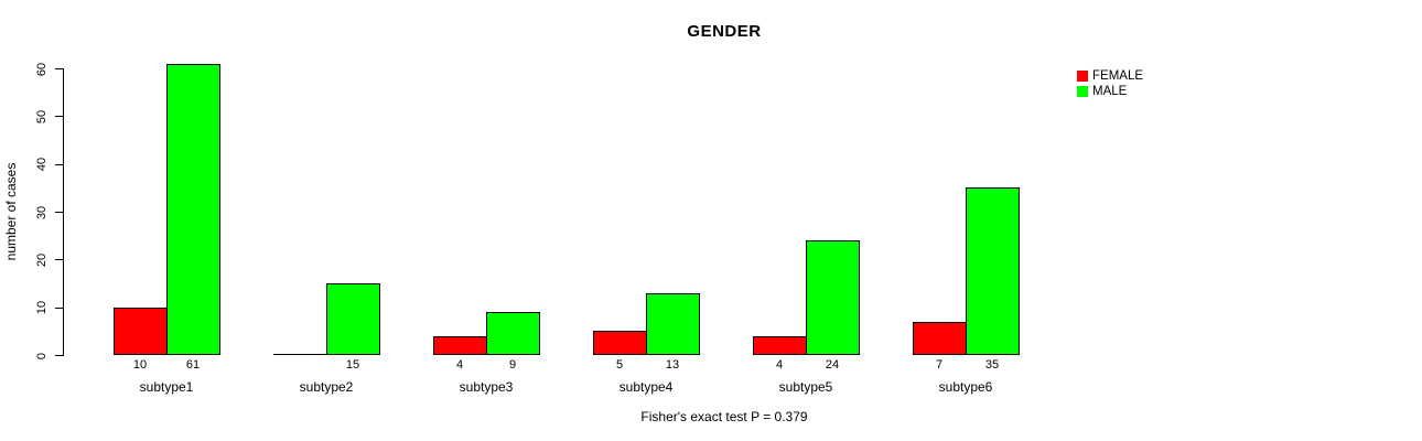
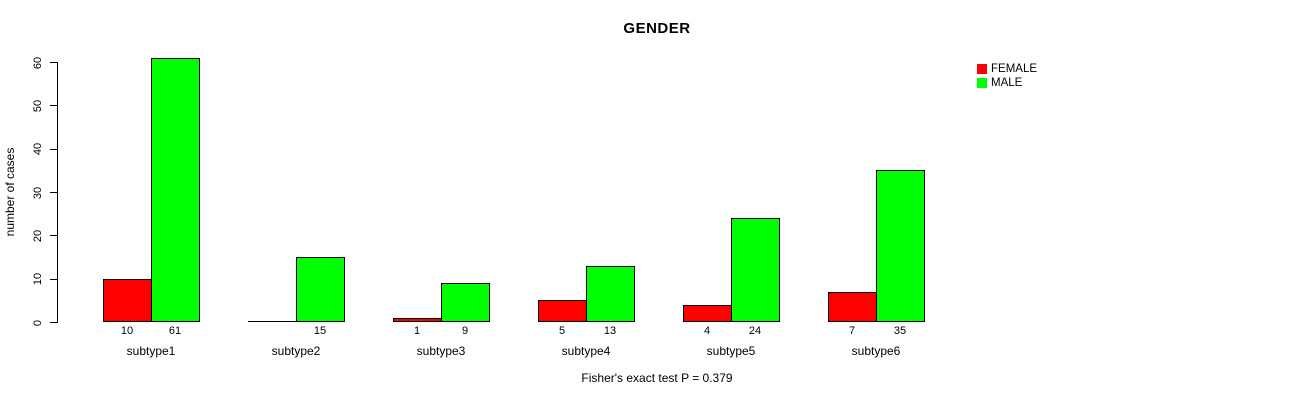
FEMALE/subtype3: 4 -> 1
